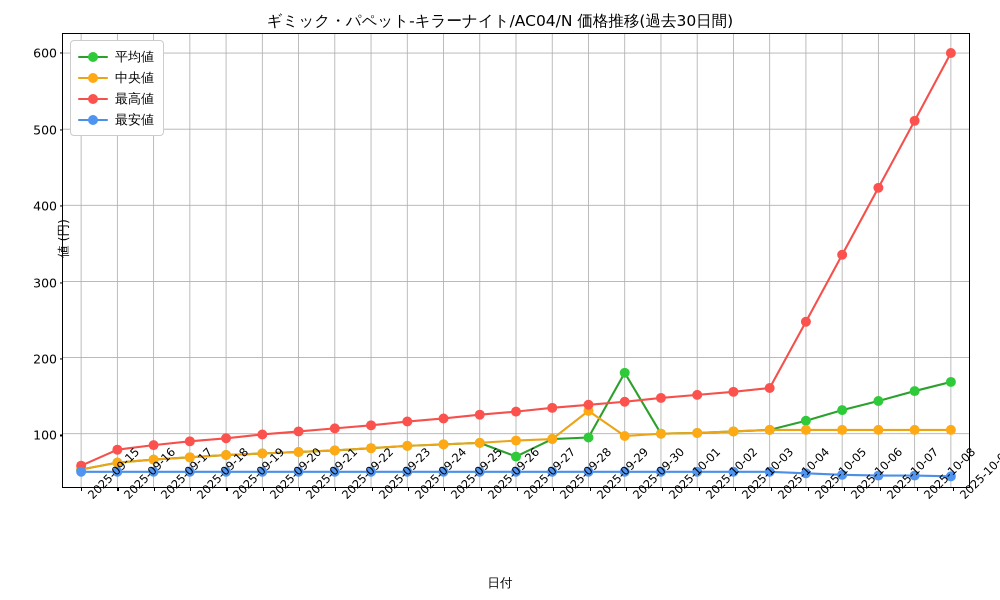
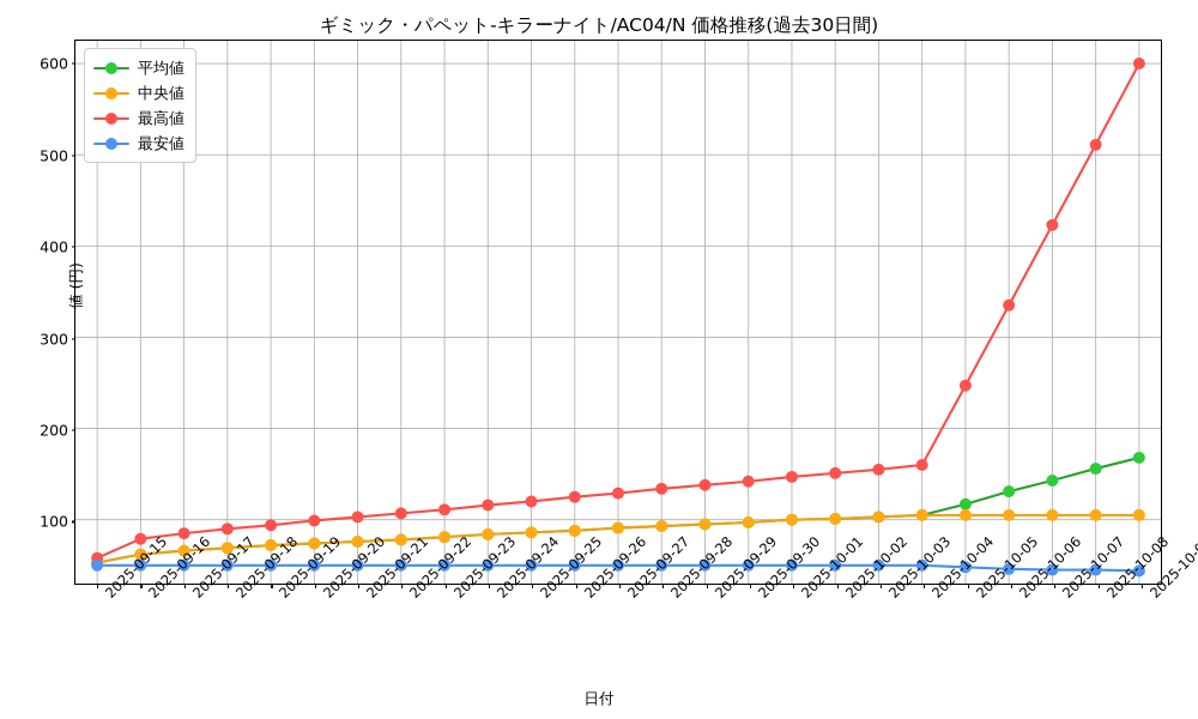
平均値/2025-09-27: 70 -> 90
中央値/2025-09-29: 130 -> 100
平均値/2025-09-30: 180 -> 100
